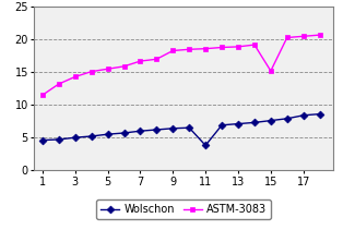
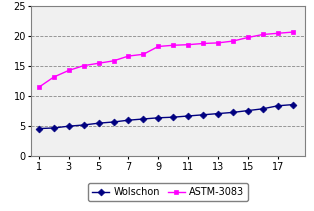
Wolschon/11: 3.8 -> 6.7
ASTM-3083/15: 15.2 -> 19.8
